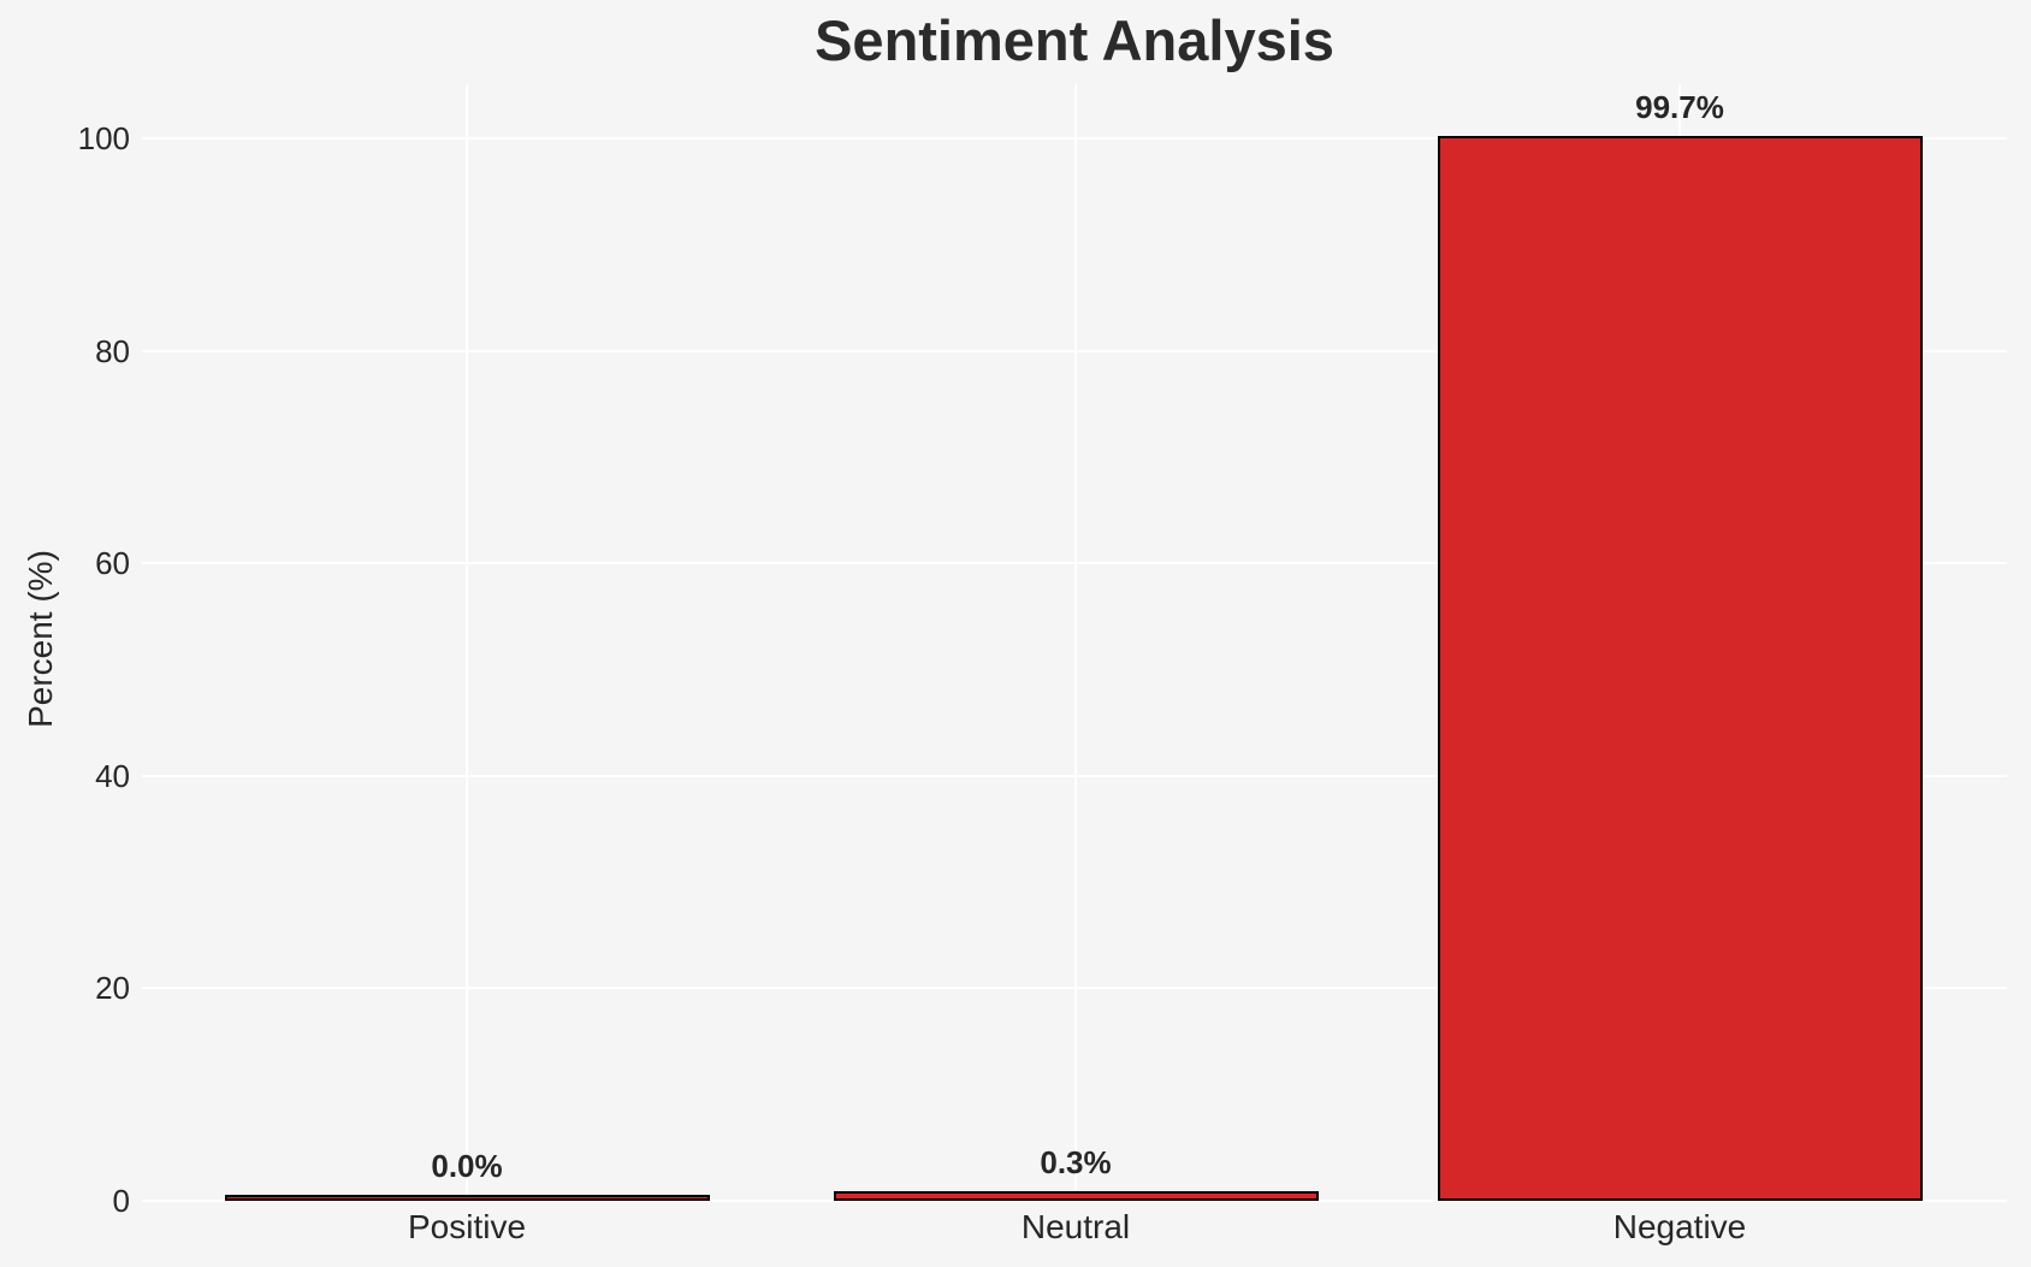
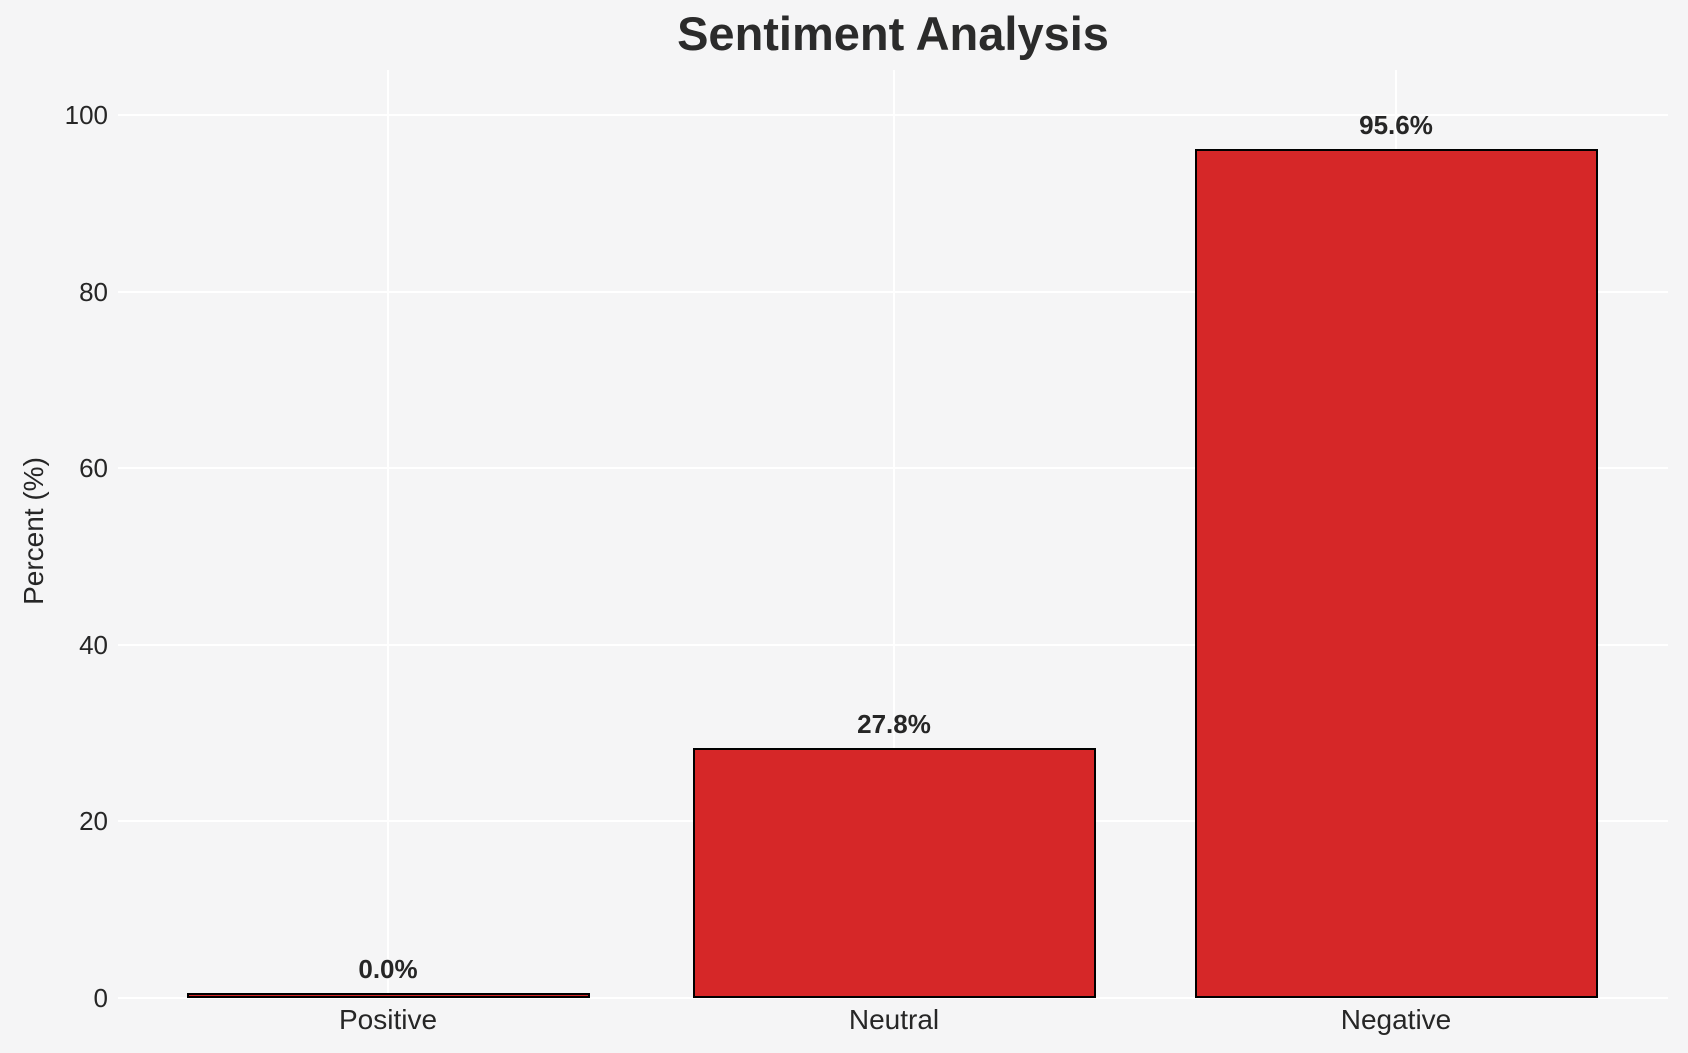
Neutral: 0.3% -> 27.8%
Negative: 99.7% -> 95.6%
